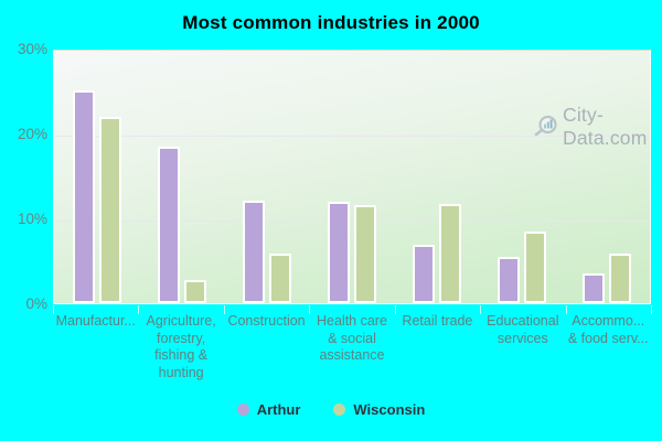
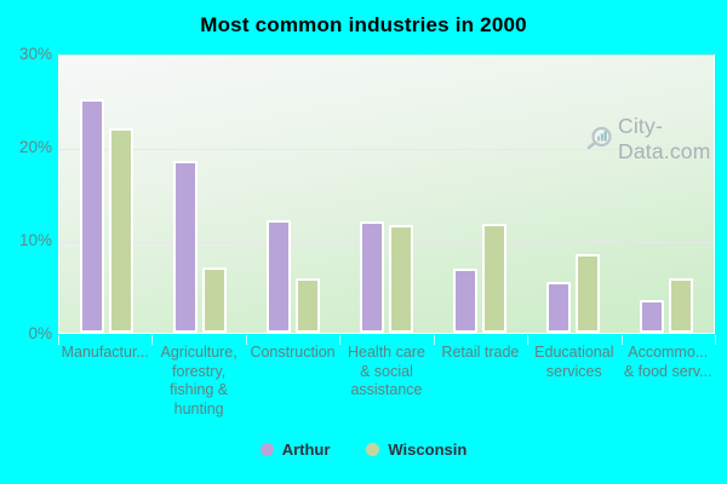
Wisconsin/Agriculture, forestry, fishing & hunting: 3% -> 7%
